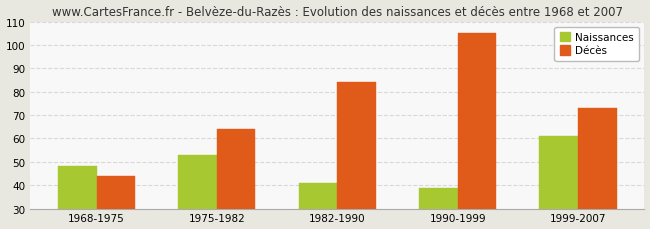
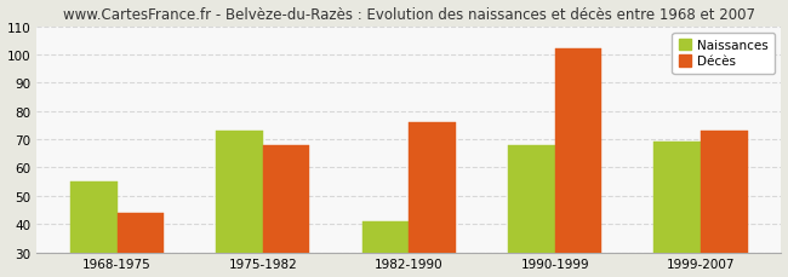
Naissances/1968-1975: 48 -> 55
Naissances/1975-1982: 53 -> 73
Décès/1975-1982: 64 -> 68
Décès/1982-1990: 84 -> 76
Naissances/1990-1999: 39 -> 68
Décès/1990-1999: 105 -> 102
Naissances/1999-2007: 61 -> 69
